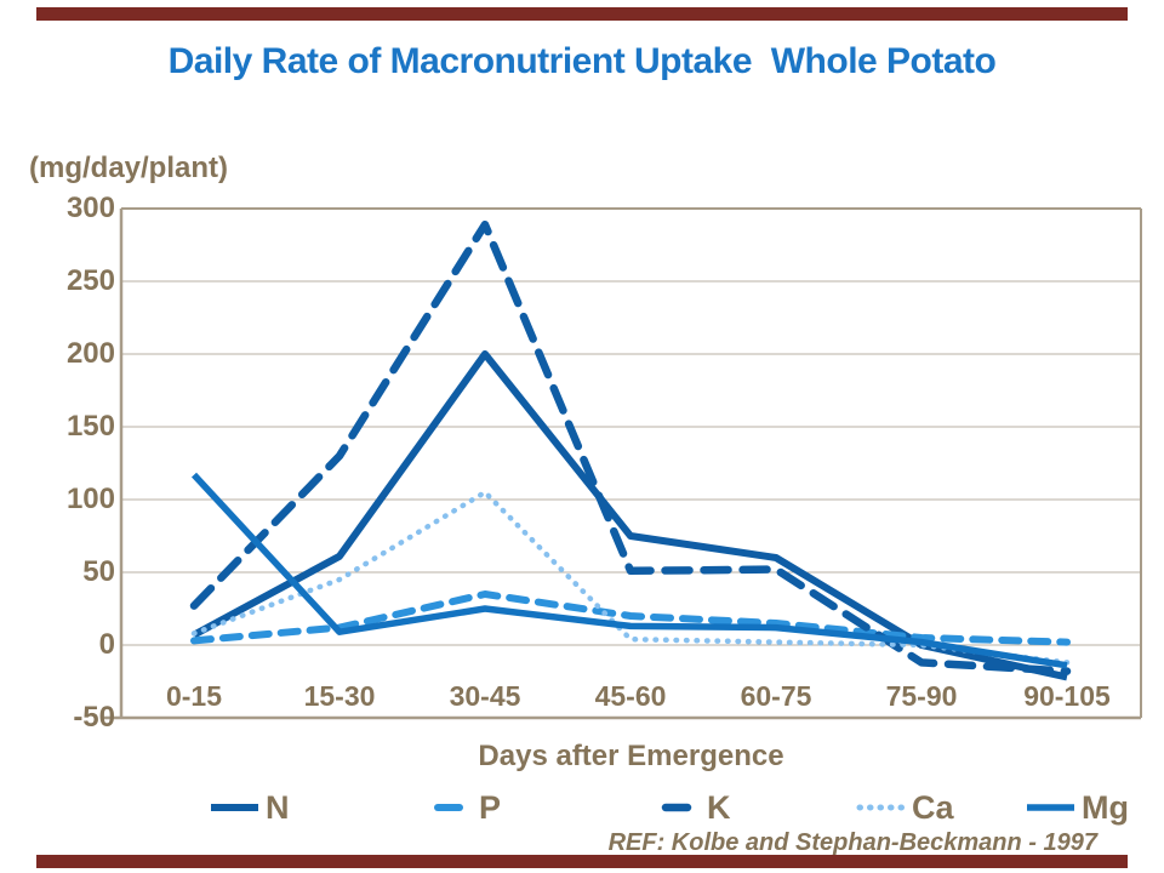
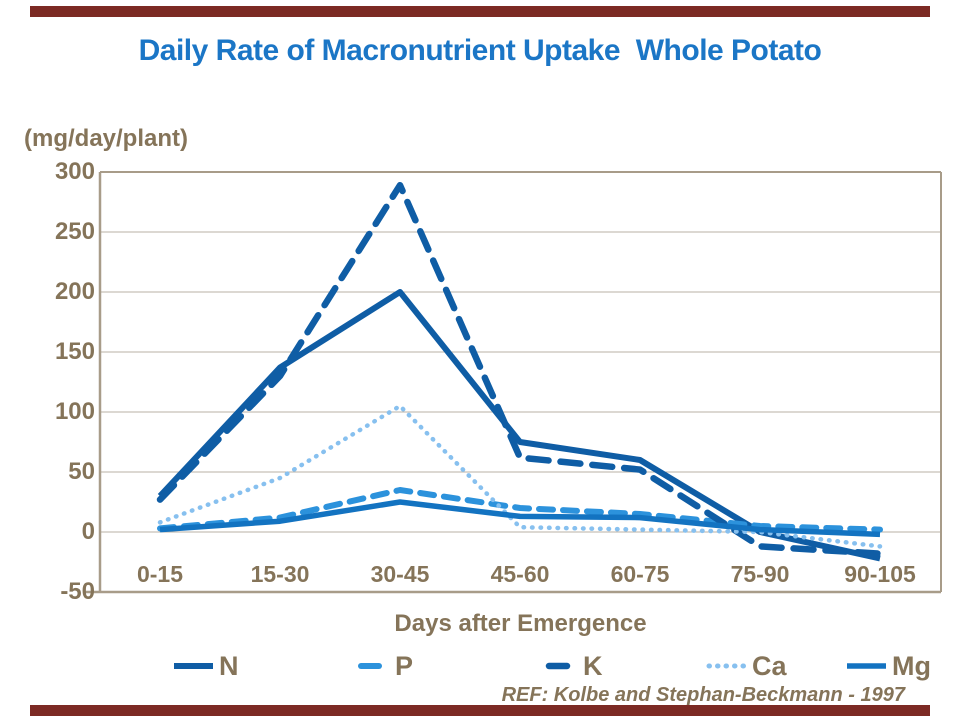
N/0-15: 7 -> 30
Mg/0-15: 117 -> 2
N/15-30: 61 -> 137
K/45-60: 51 -> 62
Mg/90-105: -14 -> -2
